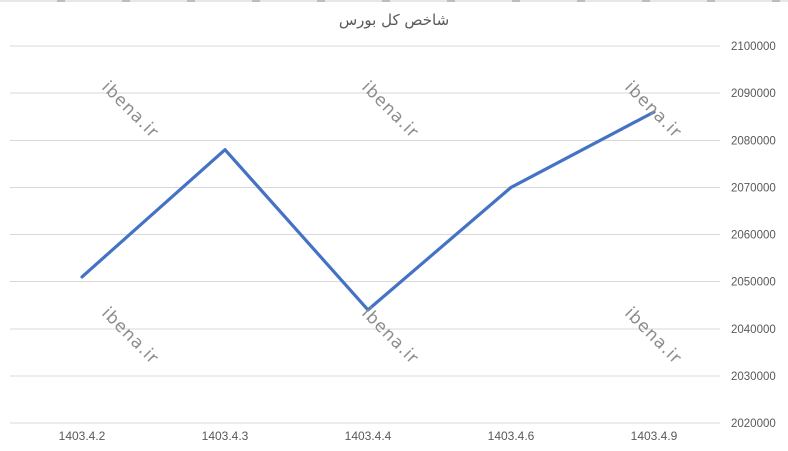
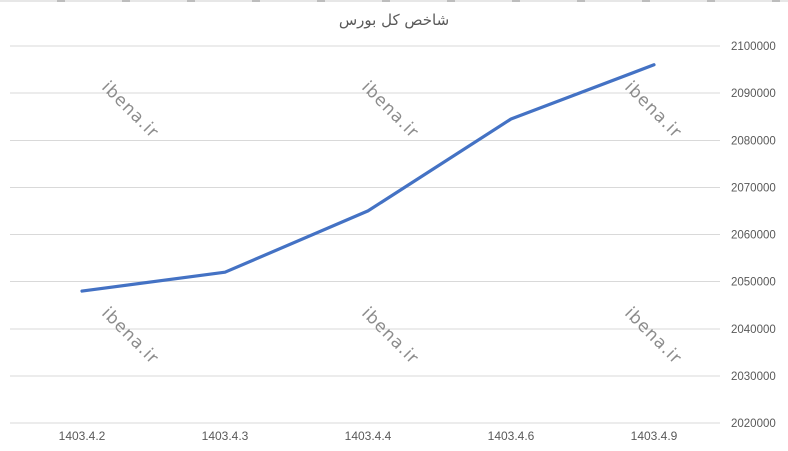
1403.4.2: 2051000 -> 2048000
1403.4.3: 2078000 -> 2052000
1403.4.4: 2044000 -> 2065000
1403.4.6: 2070000 -> 2084000
1403.4.9: 2086000 -> 2096000
